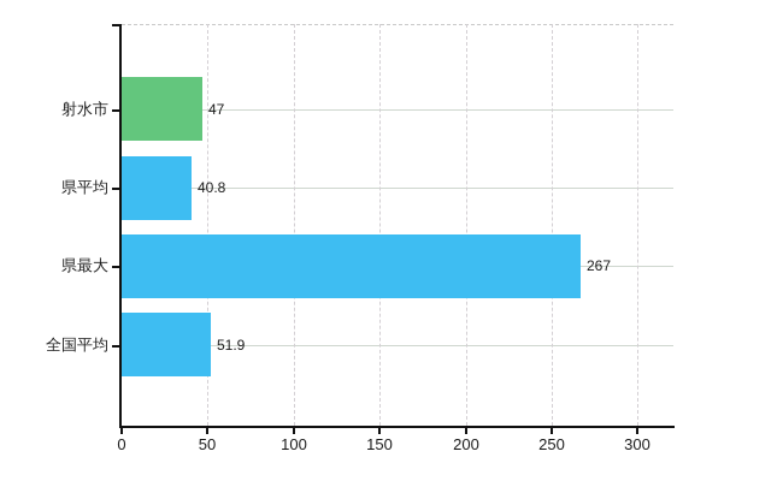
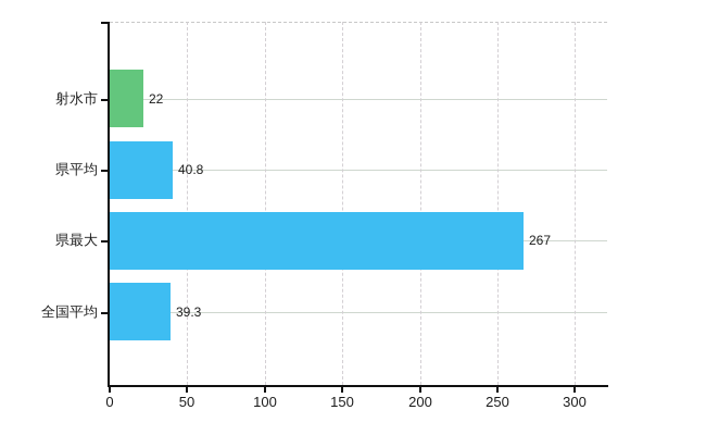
射水市: 47 -> 22
全国平均: 51.9 -> 39.3
